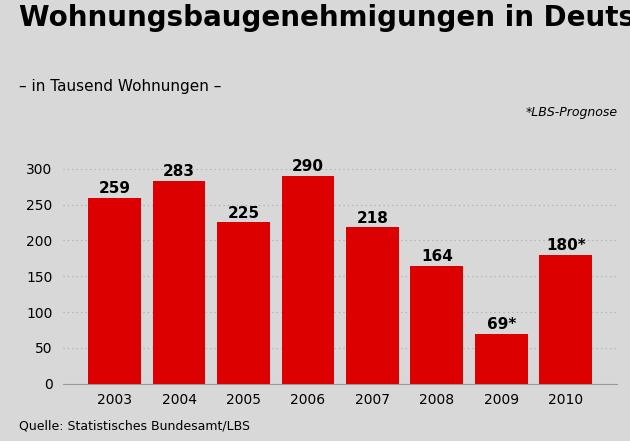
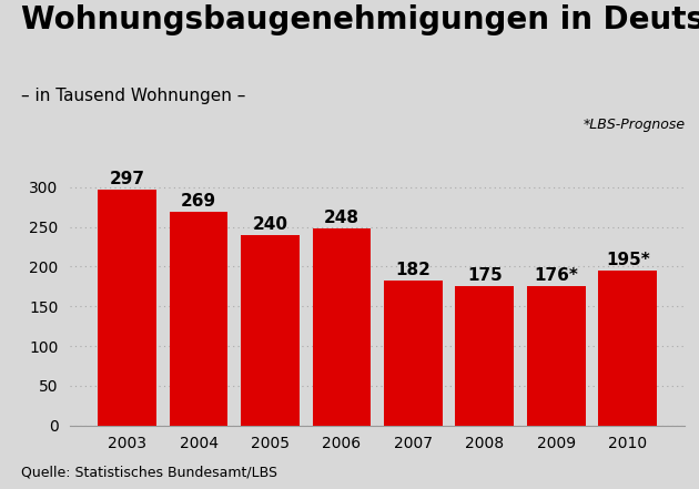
2003: 259 -> 297
2004: 283 -> 269
2005: 225 -> 240
2006: 290 -> 248
2007: 218 -> 182
2008: 164 -> 175
2009: 69* -> 176*
2010: 180* -> 195*
